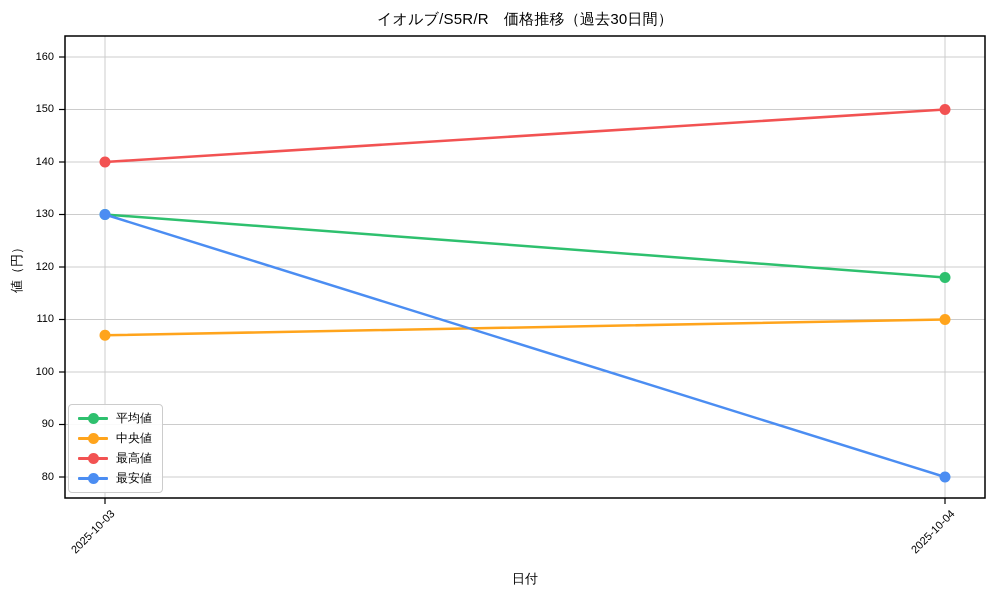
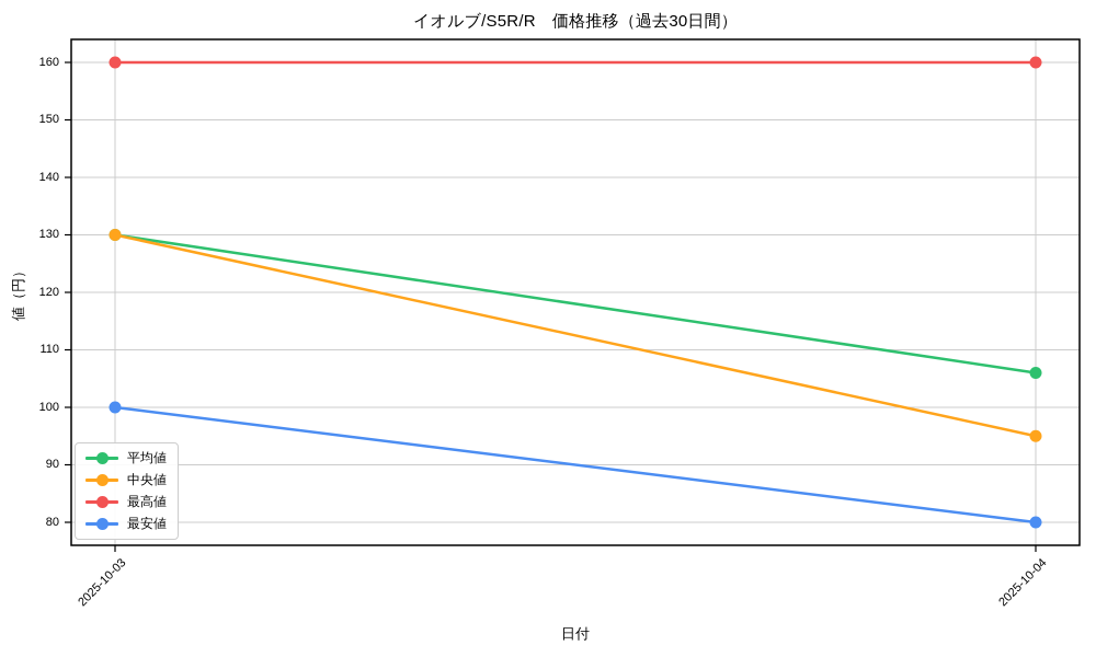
中央値/2025-10-03: 107 -> 130
最高値/2025-10-03: 140 -> 160
最安値/2025-10-03: 130 -> 100
平均値/2025-10-04: 118 -> 106
中央値/2025-10-04: 110 -> 95
最高値/2025-10-04: 150 -> 160
